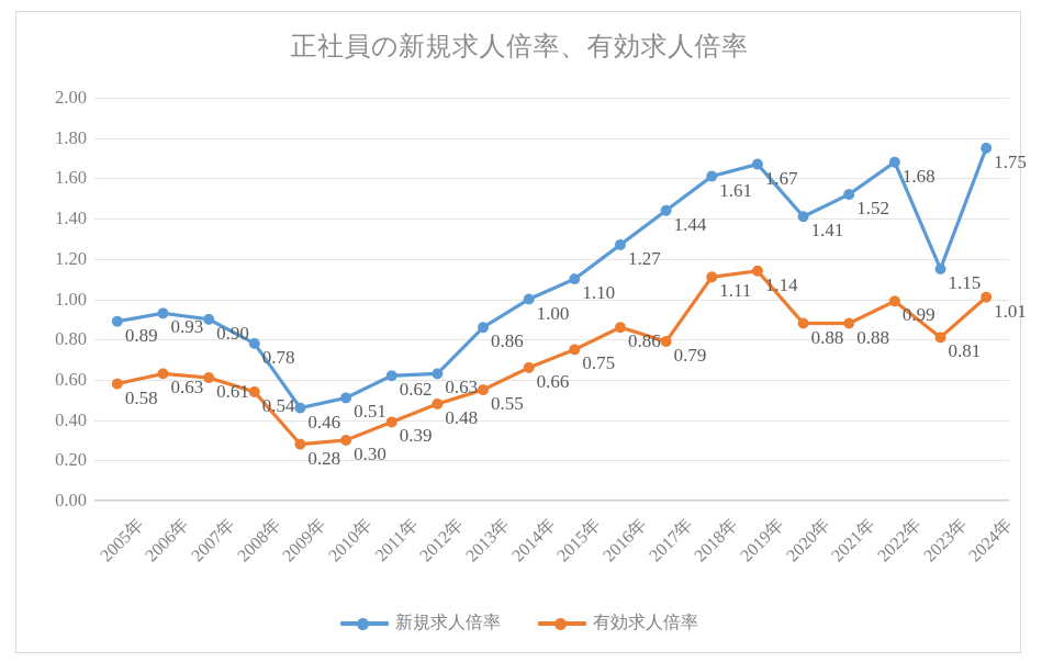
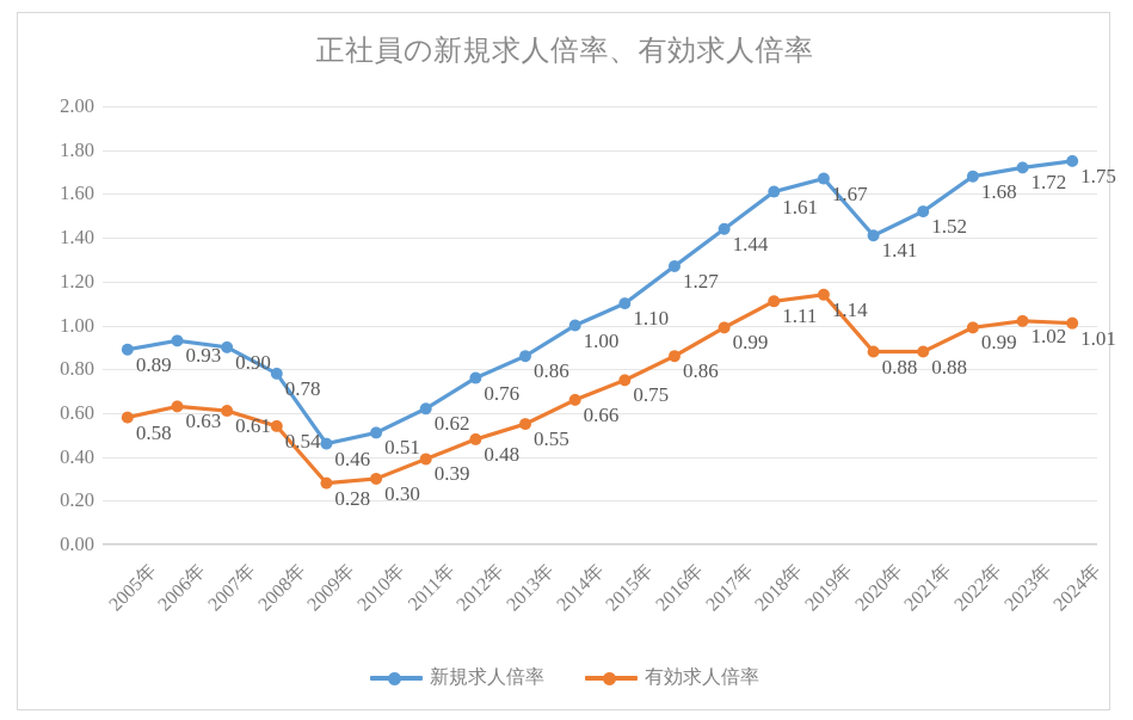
新規求人倍率/2012年: 0.63 -> 0.76
有効求人倍率/2017年: 0.79 -> 0.99
新規求人倍率/2023年: 1.15 -> 1.72
有効求人倍率/2023年: 0.81 -> 1.02
